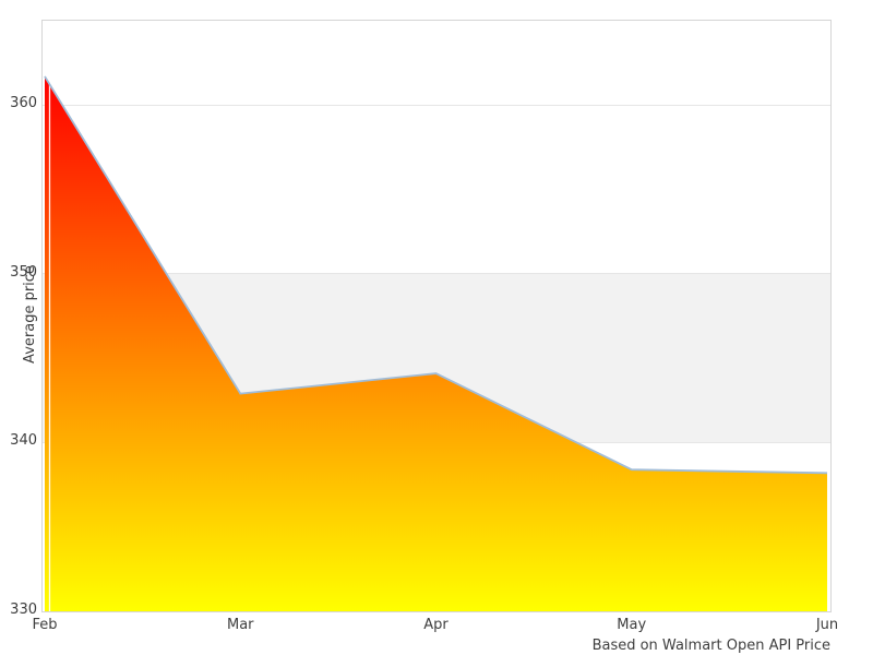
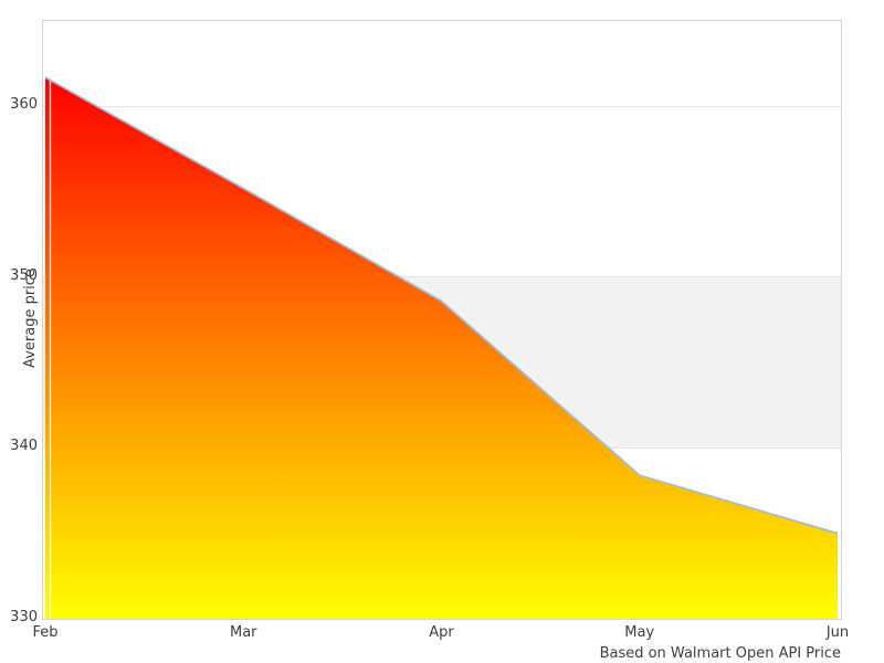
Mar: 342.9 -> 355.2
Apr: 344.1 -> 348.6
Jun: 338.2 -> 335.0
